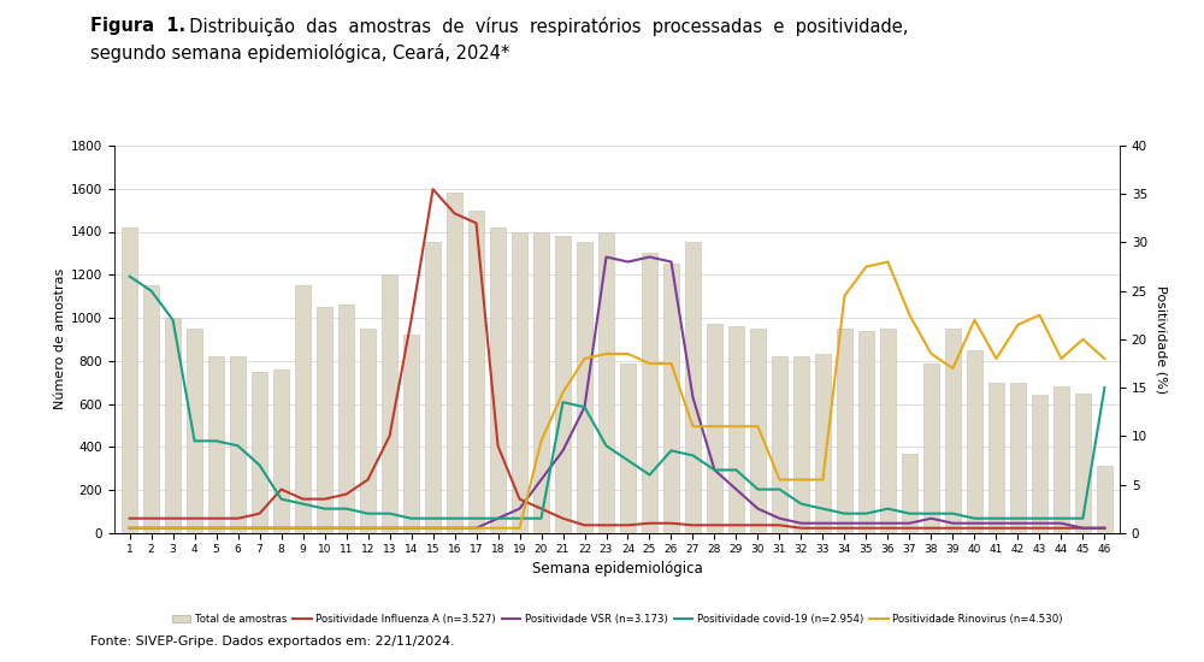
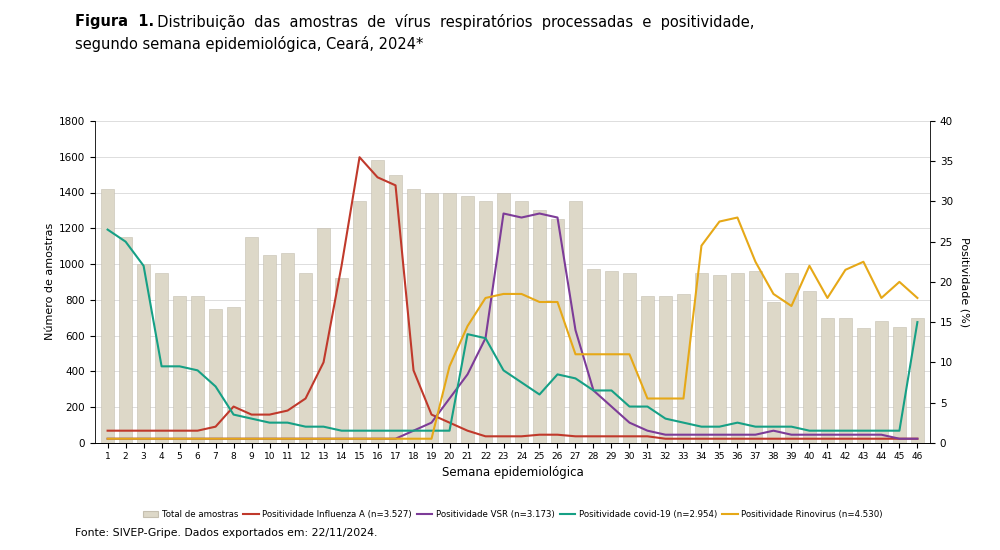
Total de amostras/24: 790 -> 1350
Total de amostras/37: 370 -> 960
Total de amostras/46: 310 -> 700
